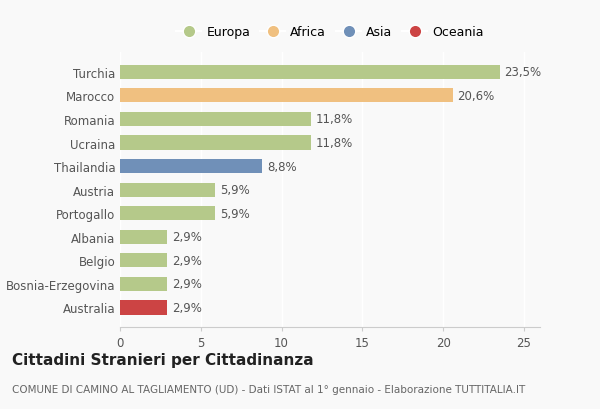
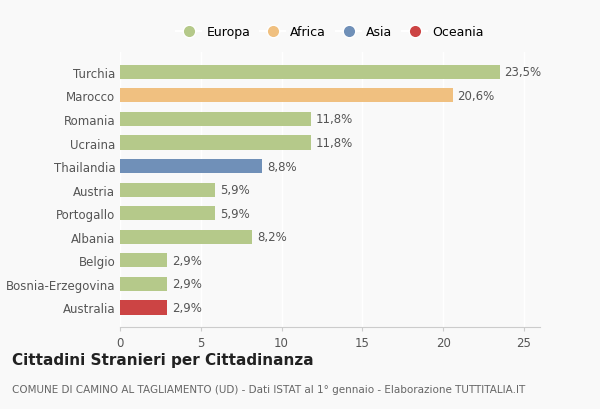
Albania: 2,9% -> 8,2%
